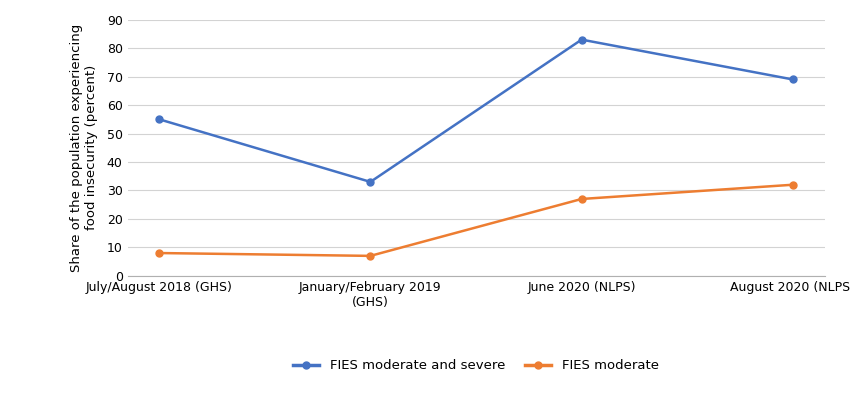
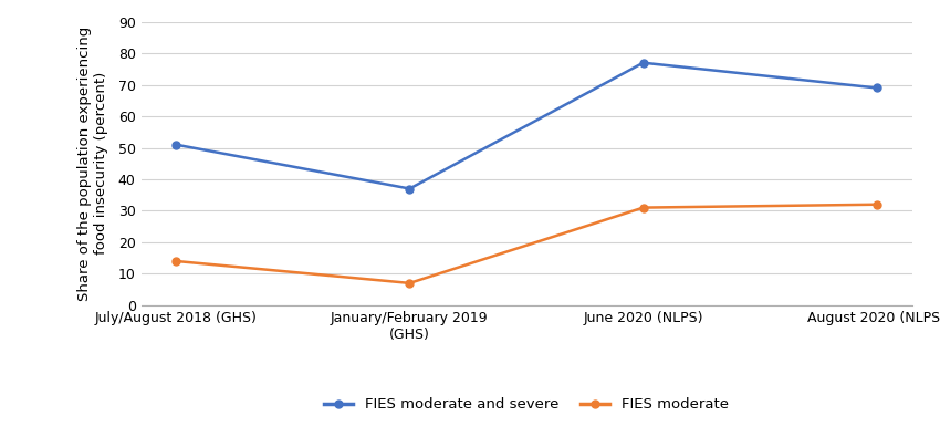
FIES moderate and severe/July/August 2018 (GHS): 55 -> 51
FIES moderate/July/August 2018 (GHS): 8 -> 14
FIES moderate and severe/January/February 2019 (GHS): 33 -> 37
FIES moderate and severe/June 2020 (NLPS): 83 -> 77
FIES moderate/June 2020 (NLPS): 27 -> 31
